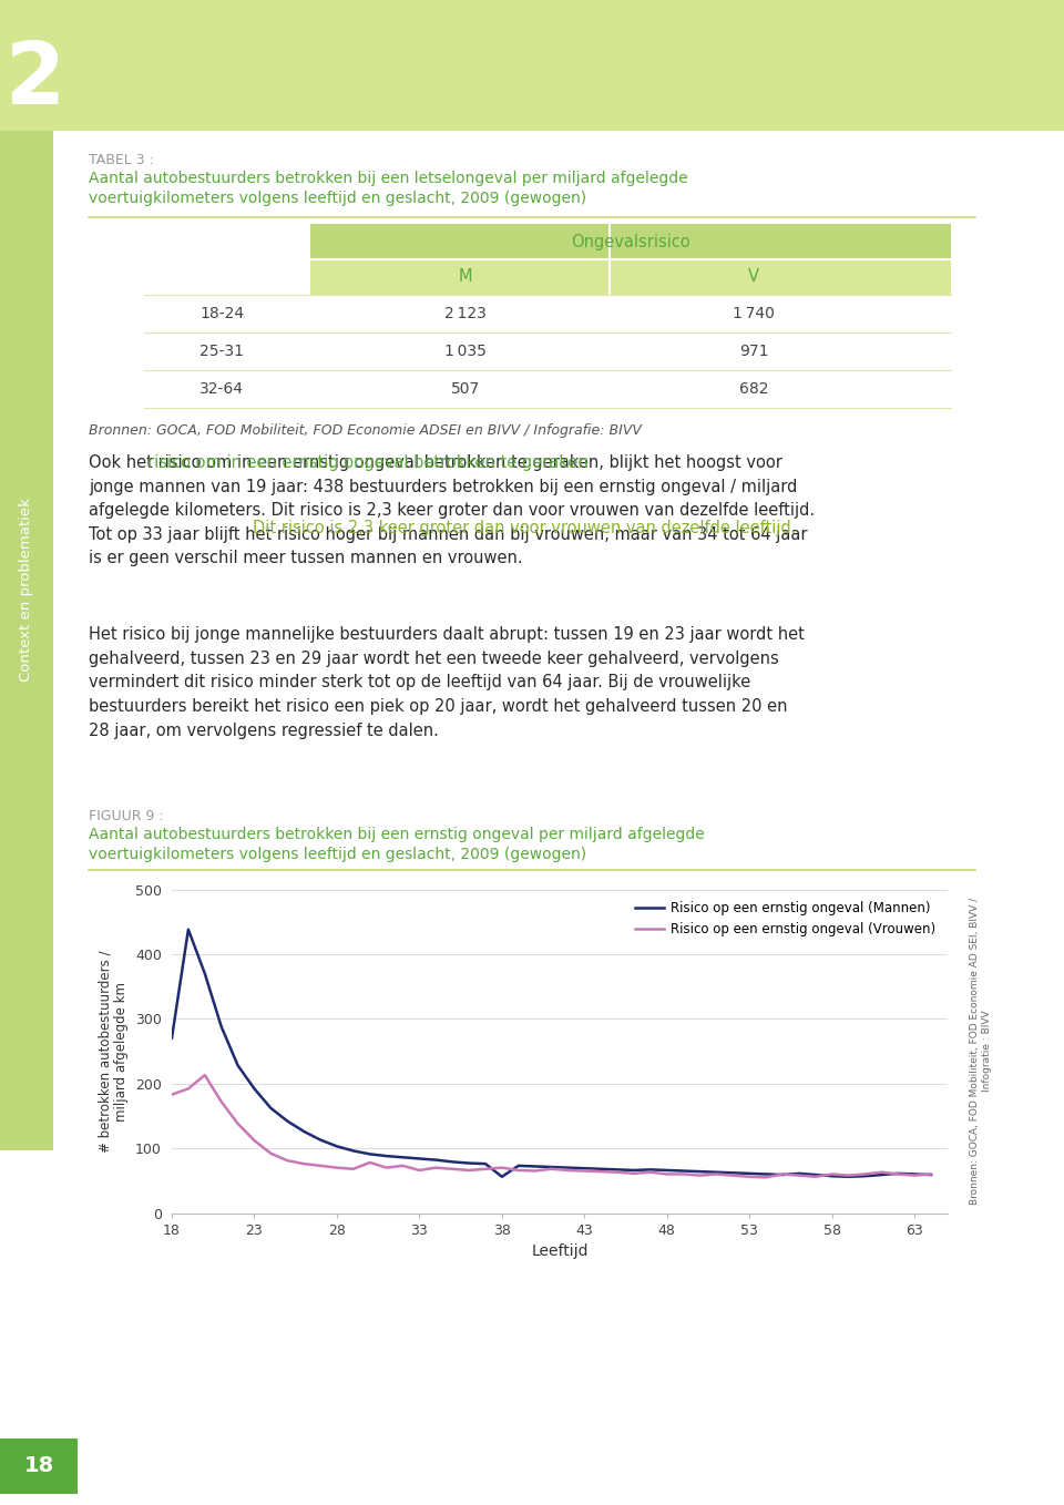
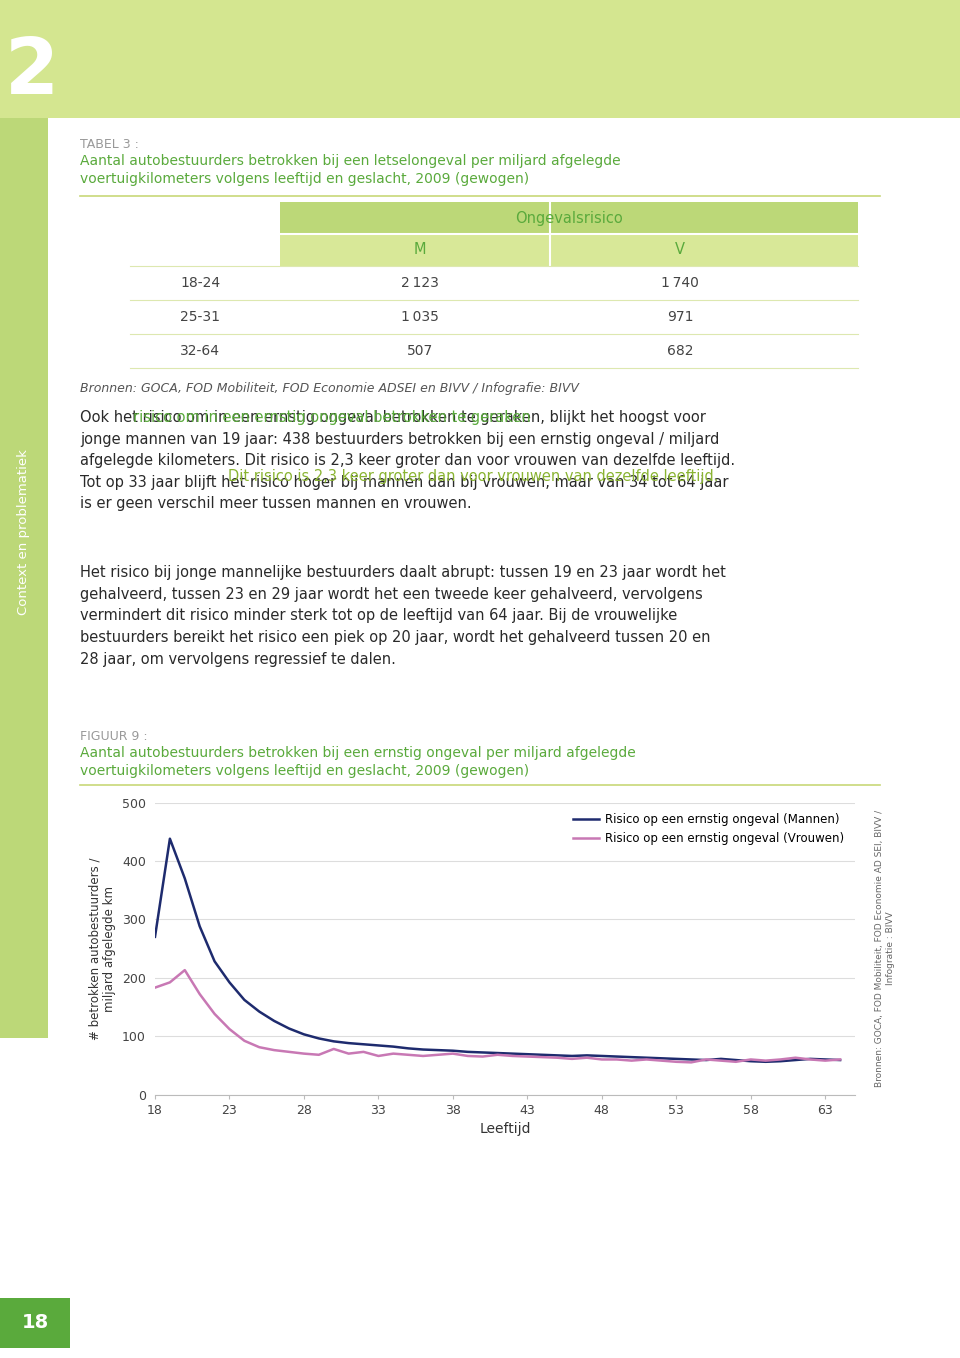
Risico op een ernstig ongeval (Mannen)/38: 56 -> 75
